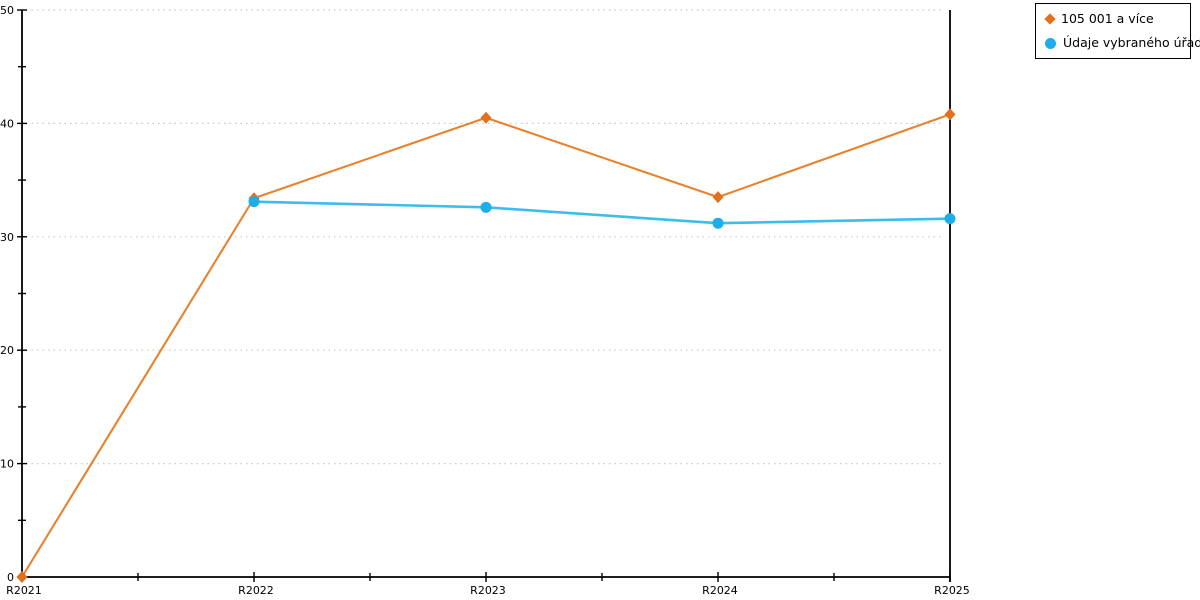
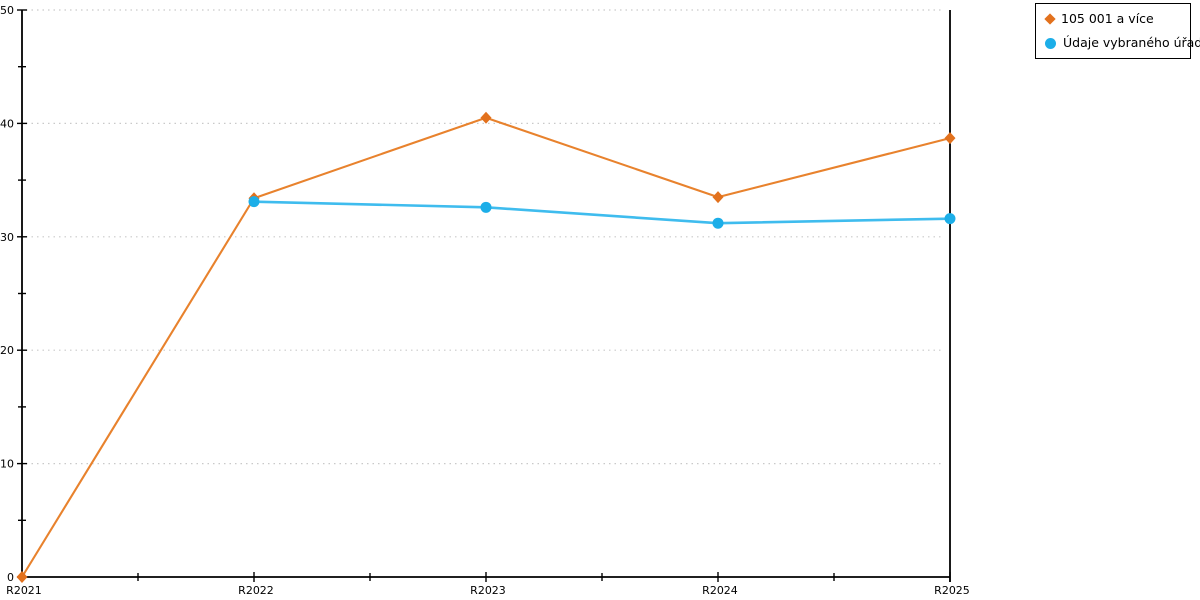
105 001 a více/R2025: 40.8 -> 38.7
